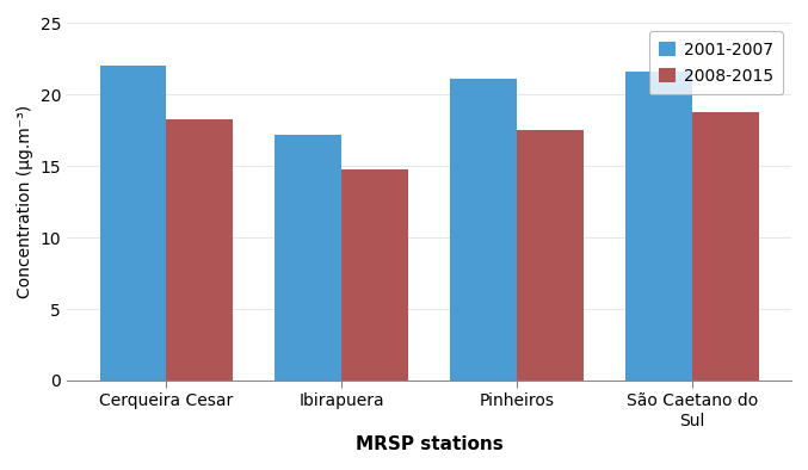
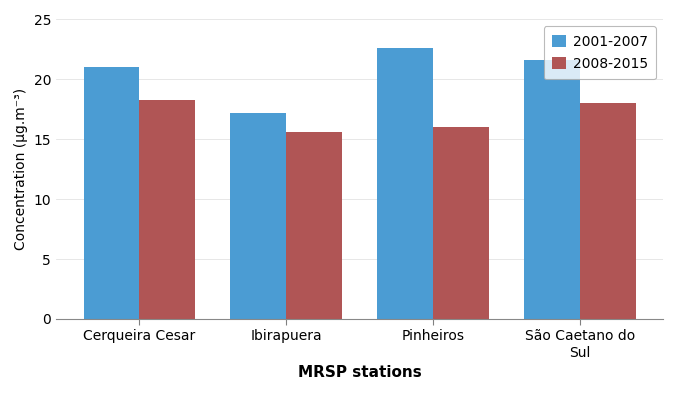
2001-2007/Cerqueira Cesar: 22.0 -> 21.0
2008-2015/Ibirapuera: 14.8 -> 15.6
2001-2007/Pinheiros: 21.1 -> 22.6
2008-2015/Pinheiros: 17.5 -> 16.0
2008-2015/São Caetano do Sul: 18.8 -> 18.0
